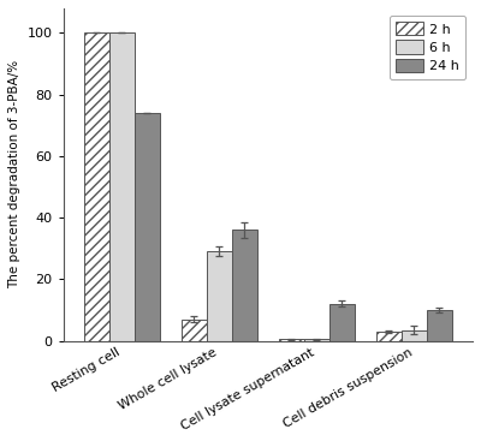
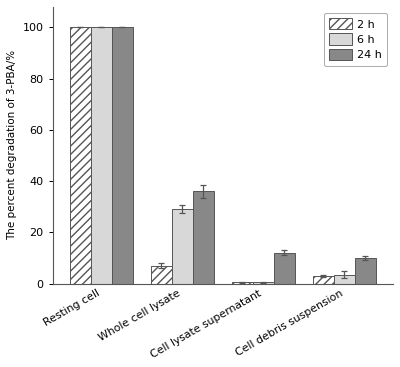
24 h/Resting cell: 74 -> 100
